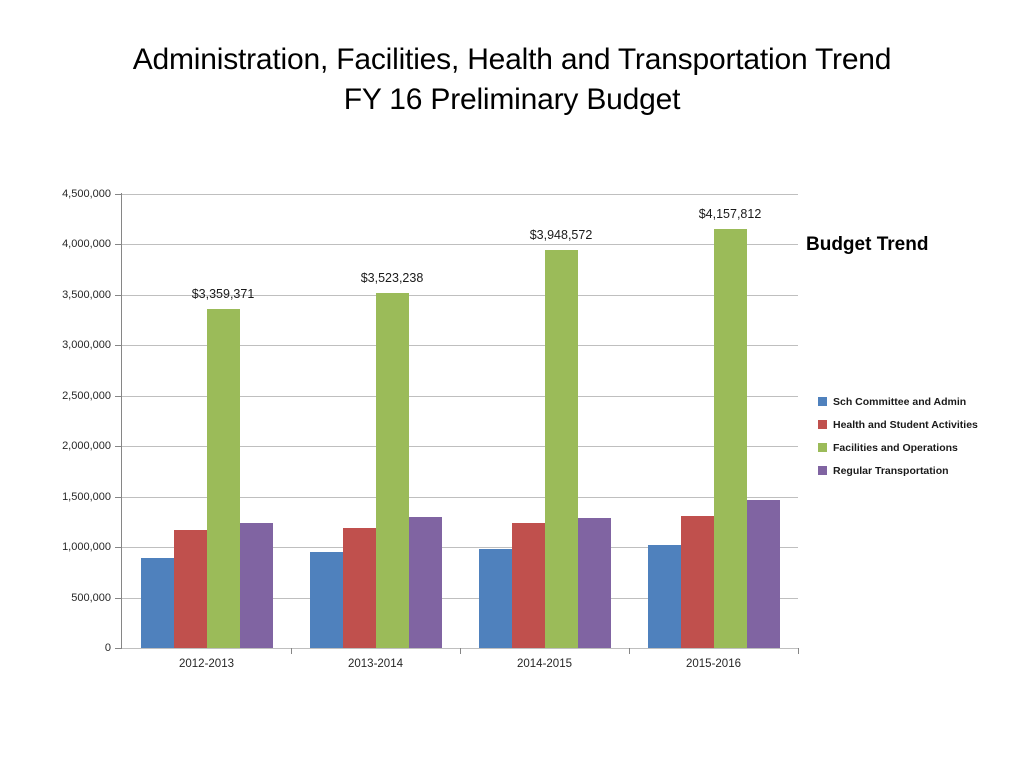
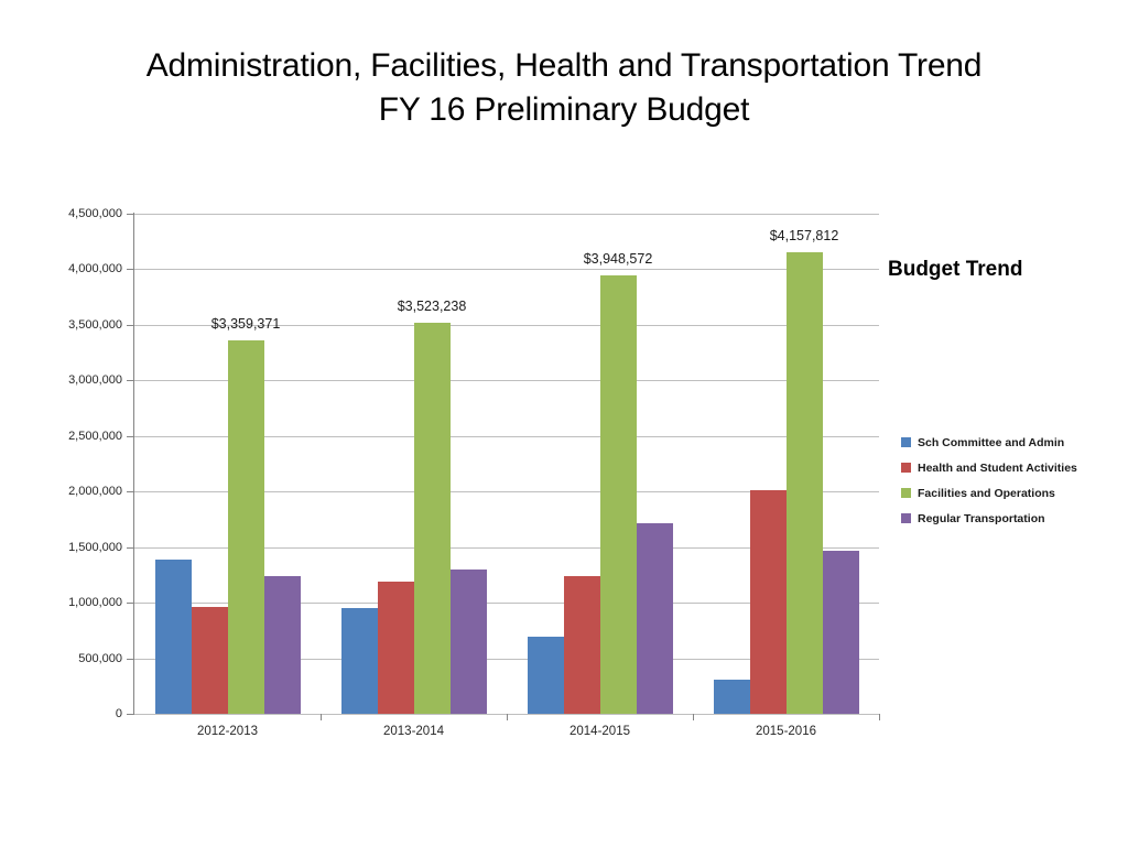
Sch Committee and Admin/2012-2013: 890000 -> 1390000
Health and Student Activities/2012-2013: 1170000 -> 960000
Sch Committee and Admin/2014-2015: 980000 -> 690000
Regular Transportation/2014-2015: 1290000 -> 1710000
Sch Committee and Admin/2015-2016: 1020000 -> 310000
Health and Student Activities/2015-2016: 1300000 -> 2010000
